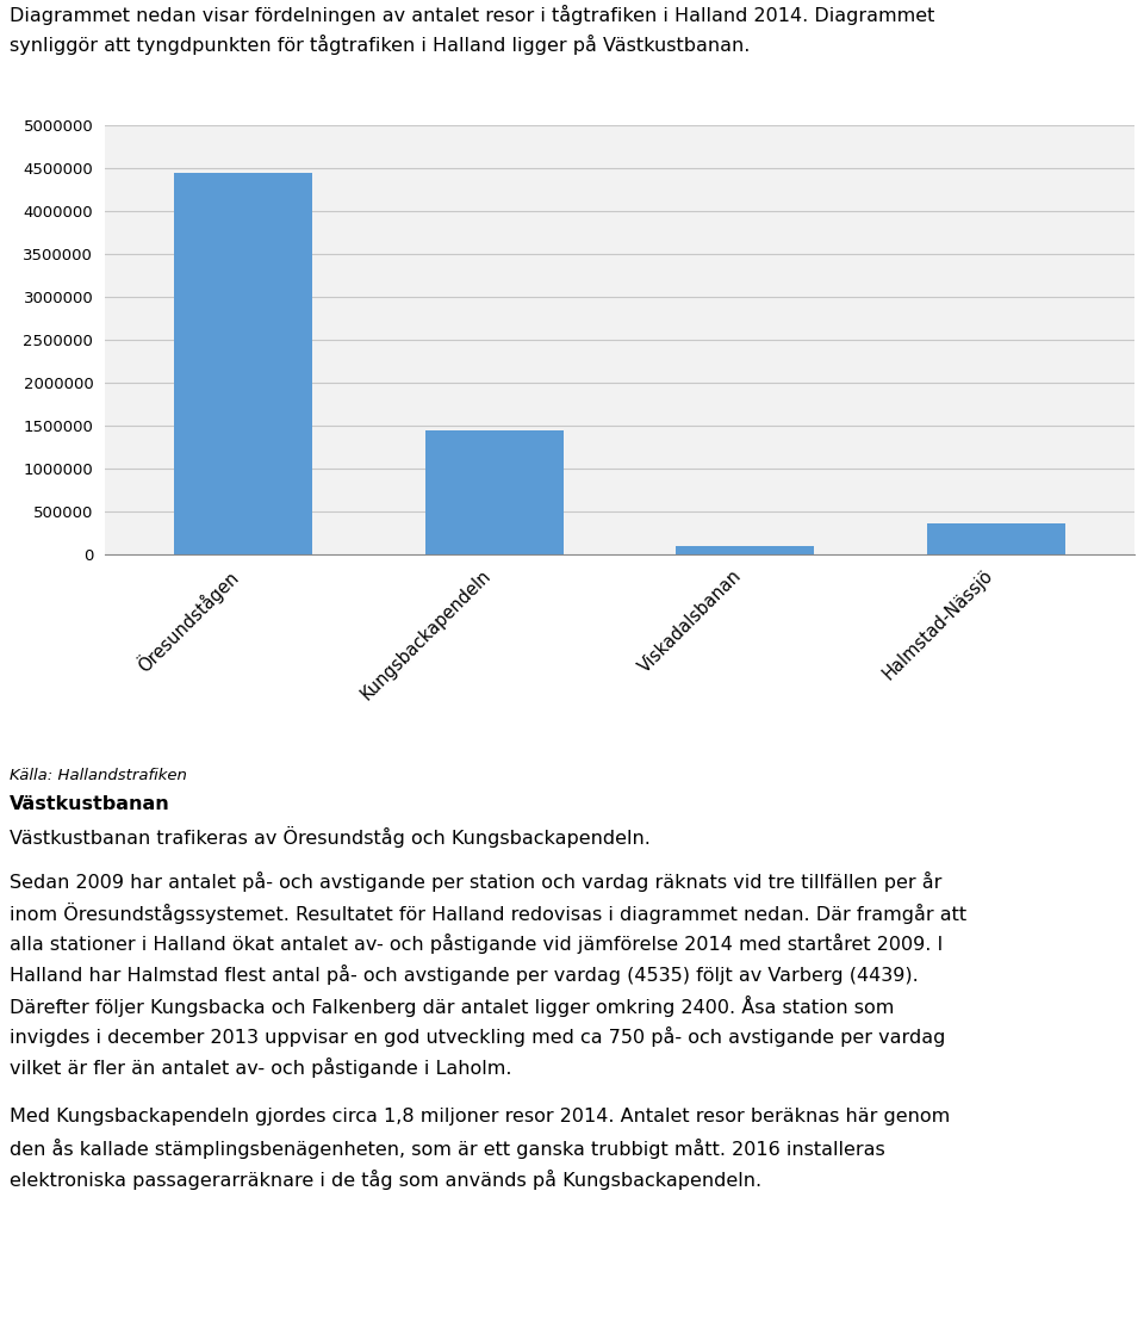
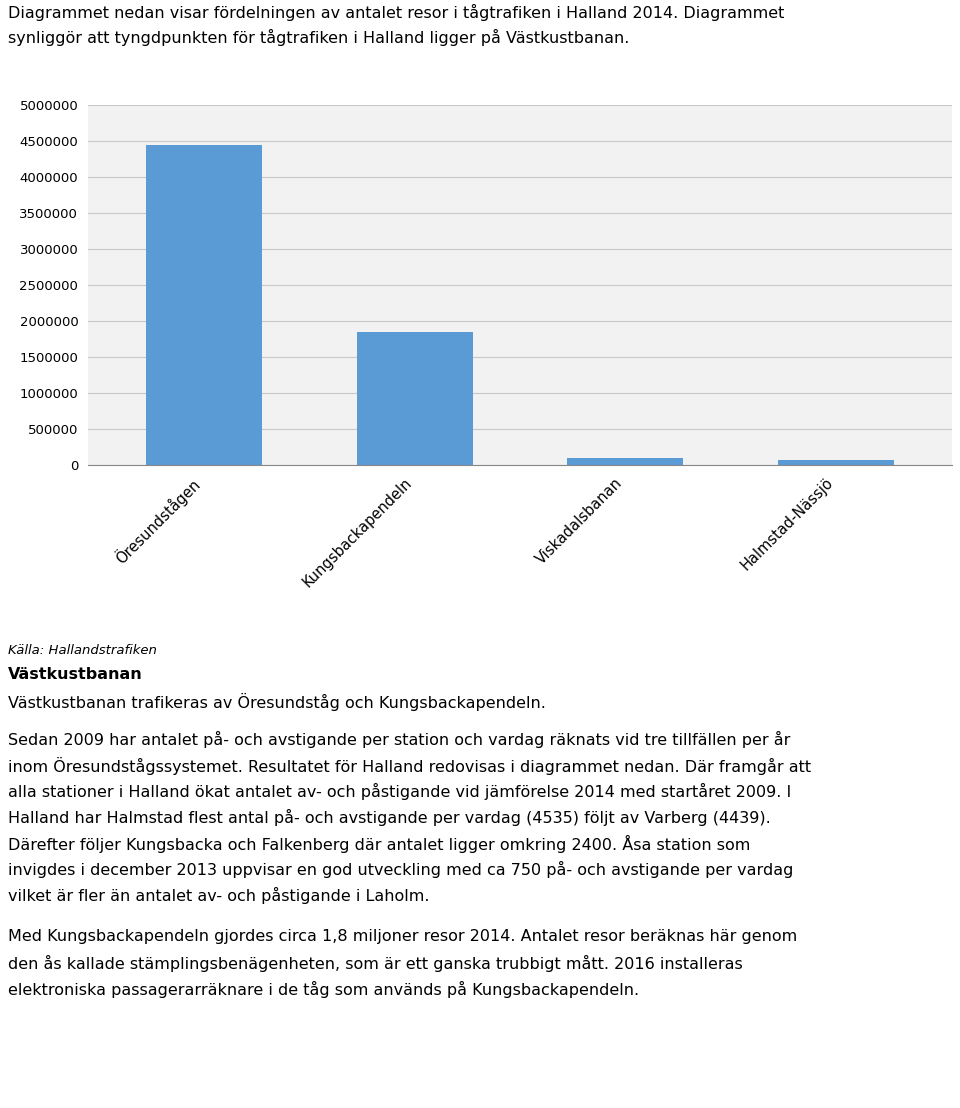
Kungsbackapendeln: 1440000 -> 1850000
Halmstad-Nässjö: 360000 -> 70000
